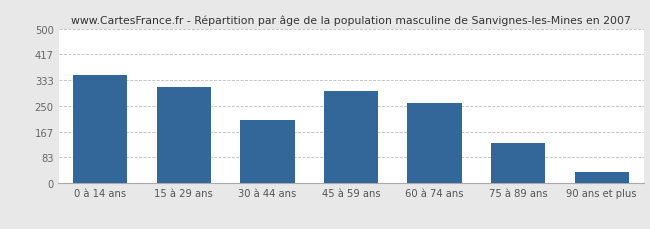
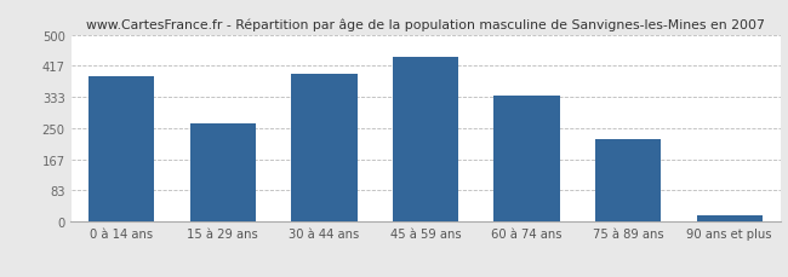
0 à 14 ans: 350 -> 390
15 à 29 ans: 310 -> 262
30 à 44 ans: 205 -> 395
45 à 59 ans: 300 -> 442
60 à 74 ans: 260 -> 337
75 à 89 ans: 130 -> 220
90 ans et plus: 35 -> 15
